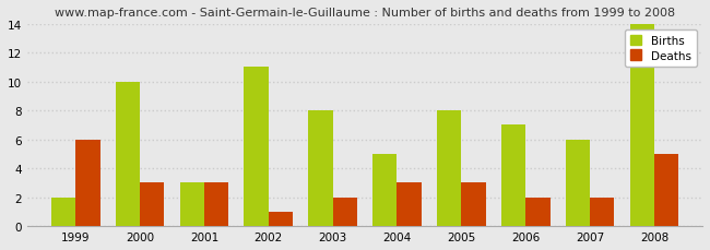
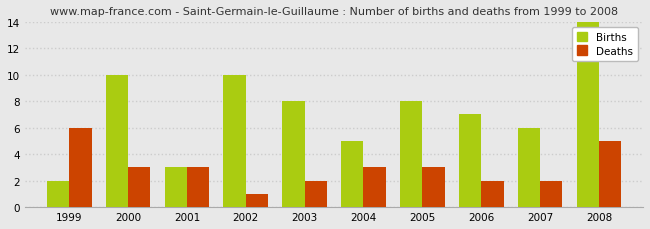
Births/2002: 11 -> 10
